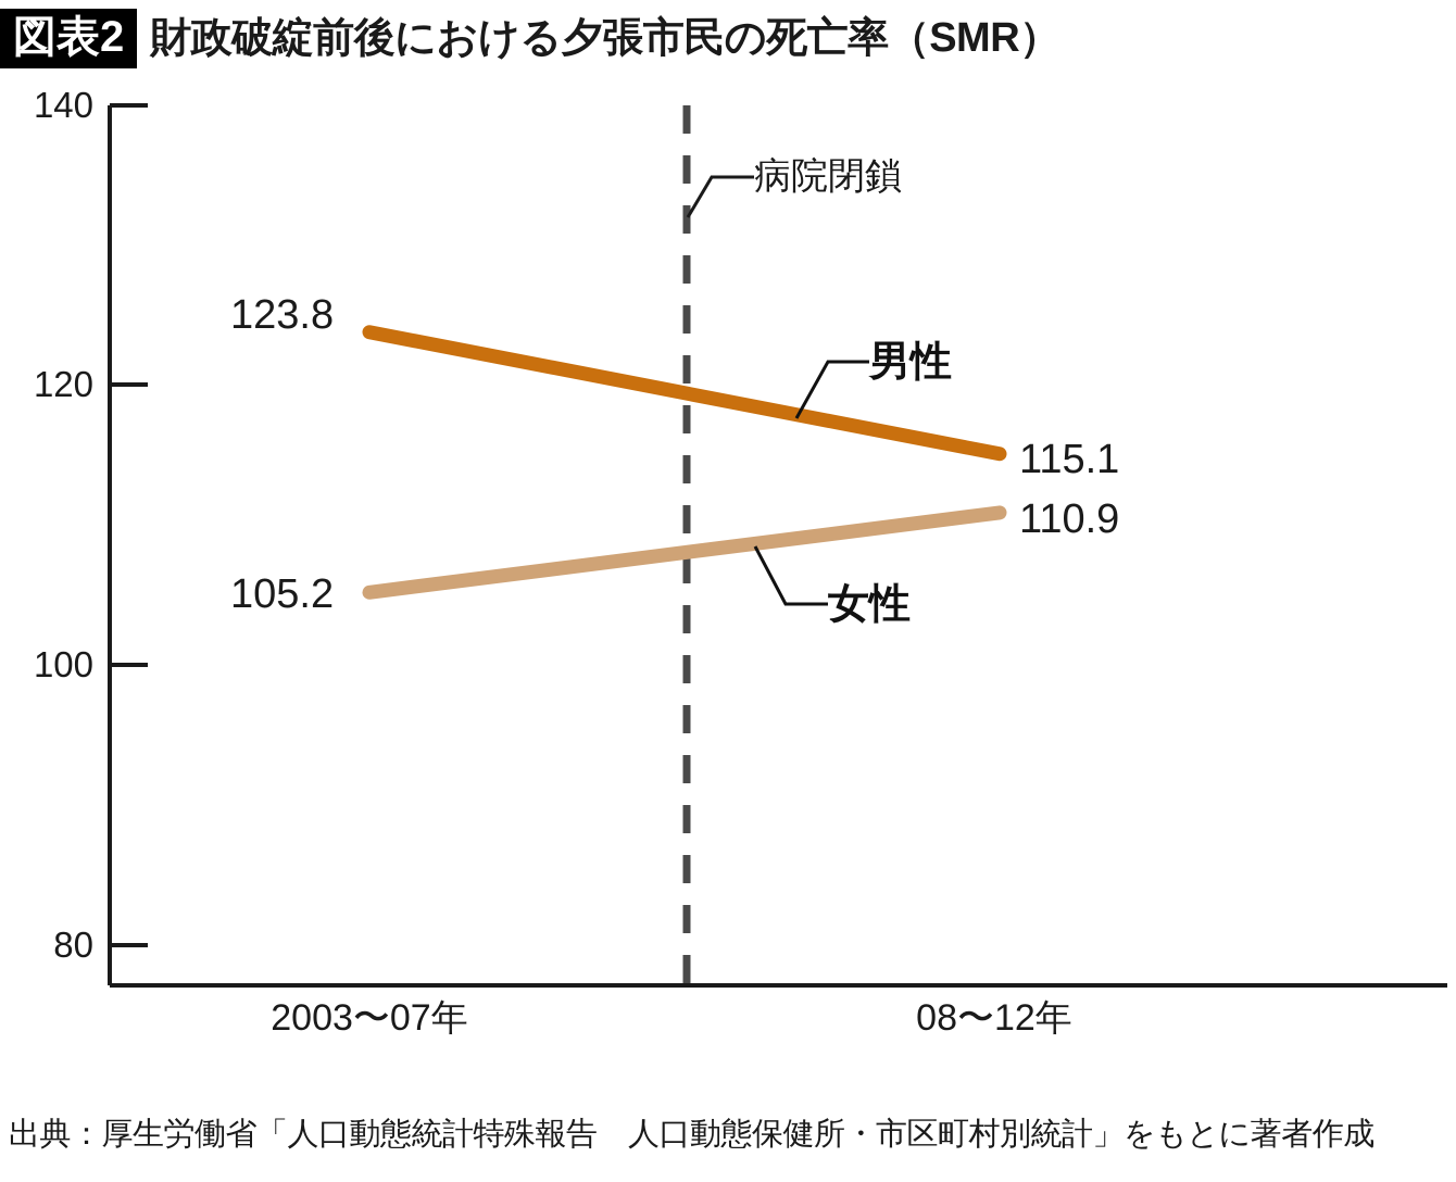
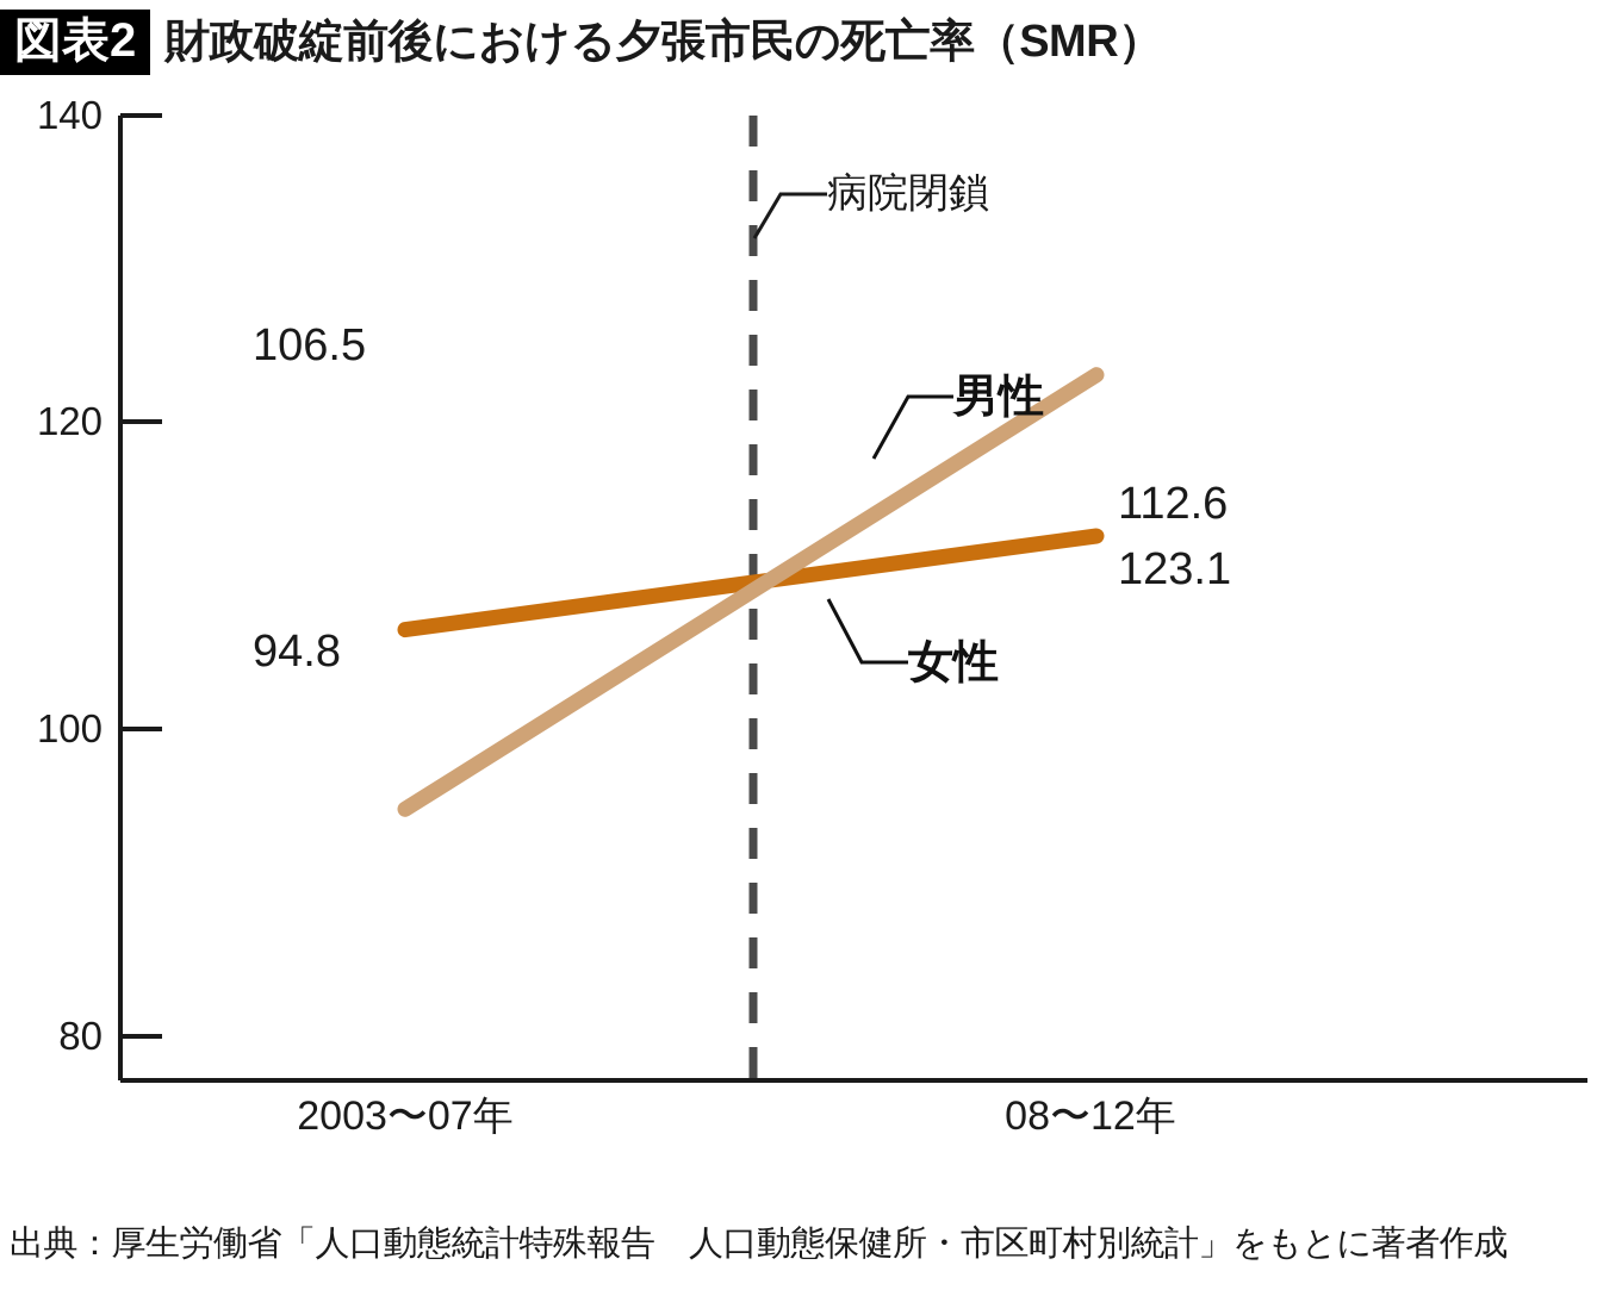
男性/2003〜07年: 123.8 -> 106.5
女性/2003〜07年: 105.2 -> 94.8
男性/08〜12年: 115.1 -> 112.6
女性/08〜12年: 110.9 -> 123.1
